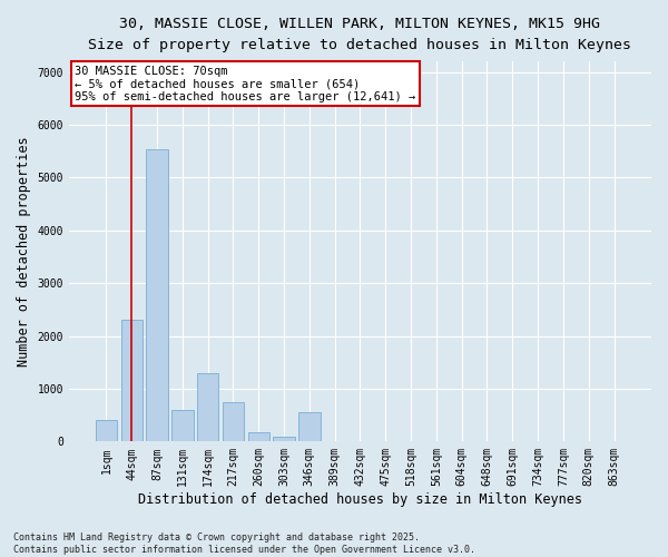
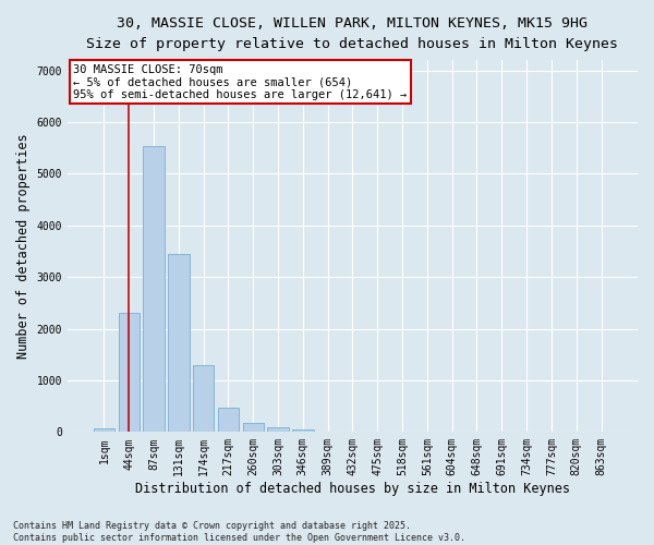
1sqm: 400 -> 70
131sqm: 600 -> 3450
217sqm: 750 -> 480
346sqm: 550 -> 40
